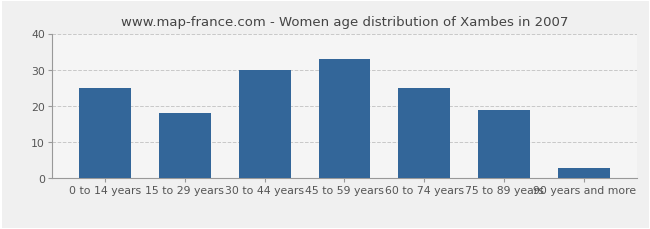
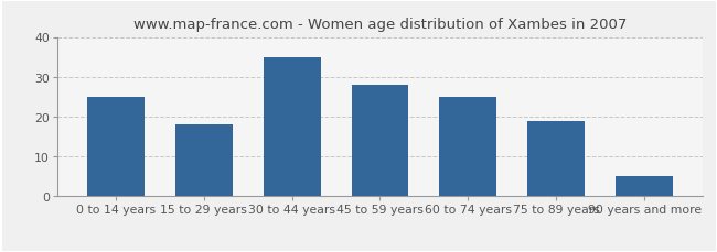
30 to 44 years: 30 -> 35
45 to 59 years: 33 -> 28
90 years and more: 3 -> 5
